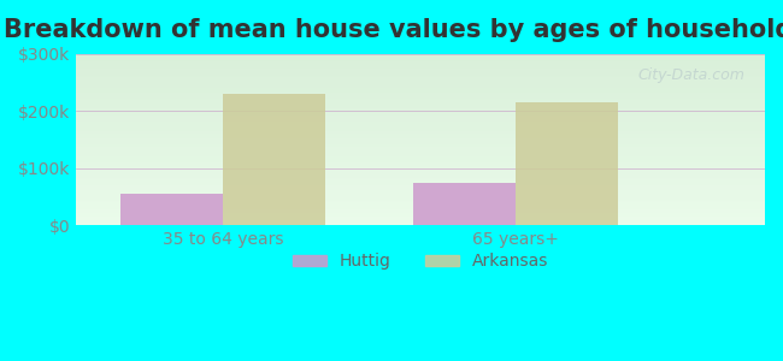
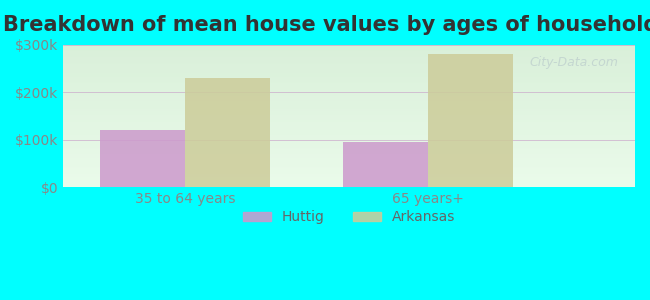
Huttig/35 to 64 years: $55k -> $120k
Huttig/65 years+: $75k -> $95k
Arkansas/65 years+: $215k -> $280k
